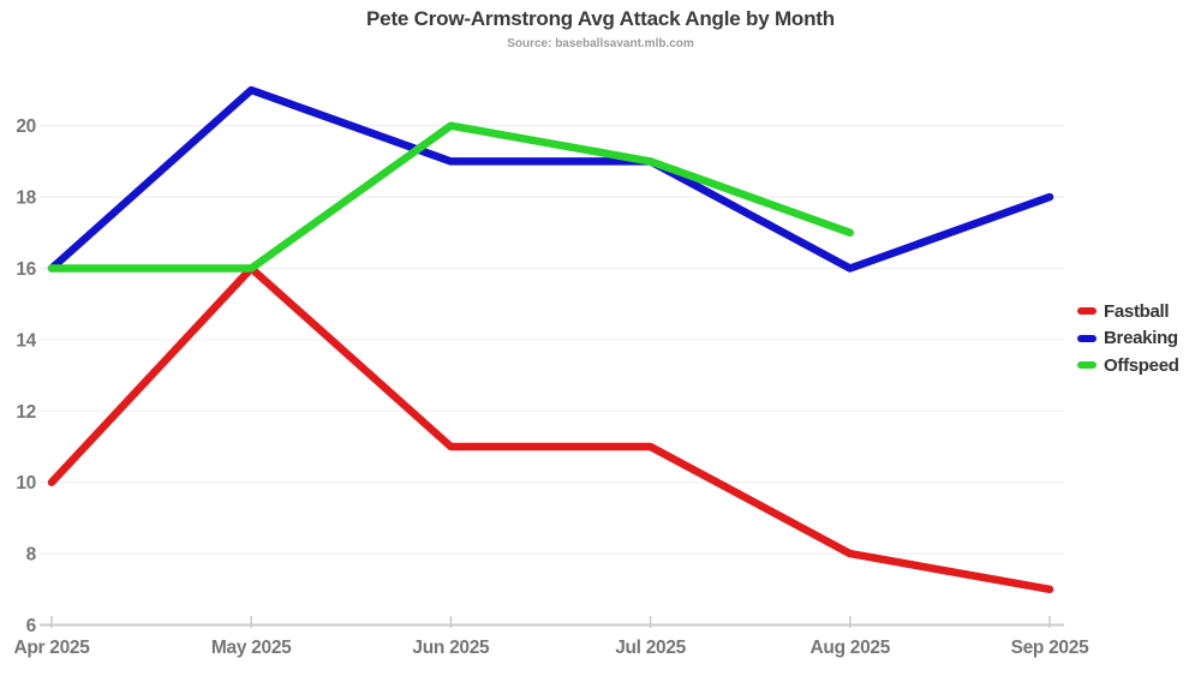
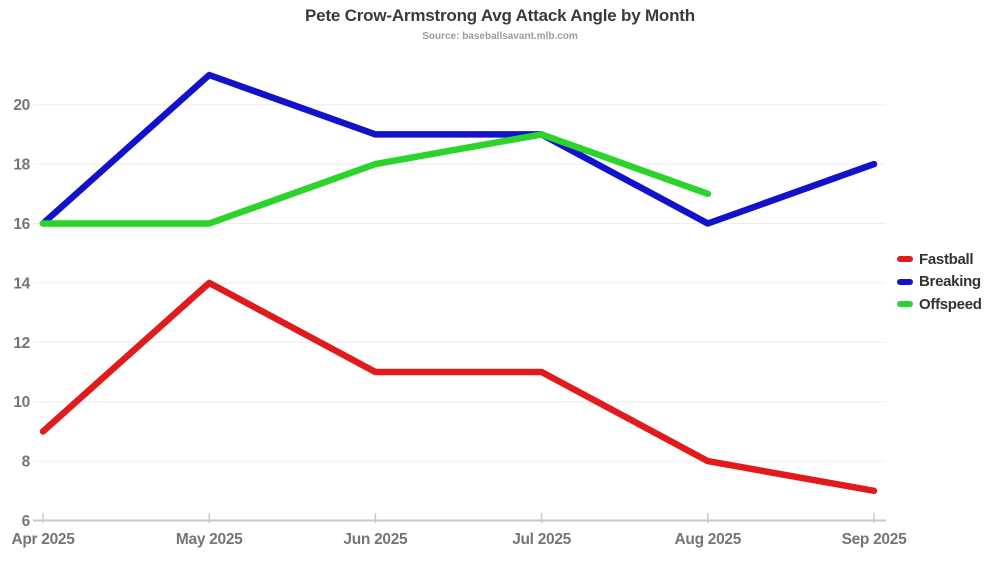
Fastball/Apr 2025: 10 -> 9
Fastball/May 2025: 16 -> 14
Offspeed/Jun 2025: 20 -> 18
